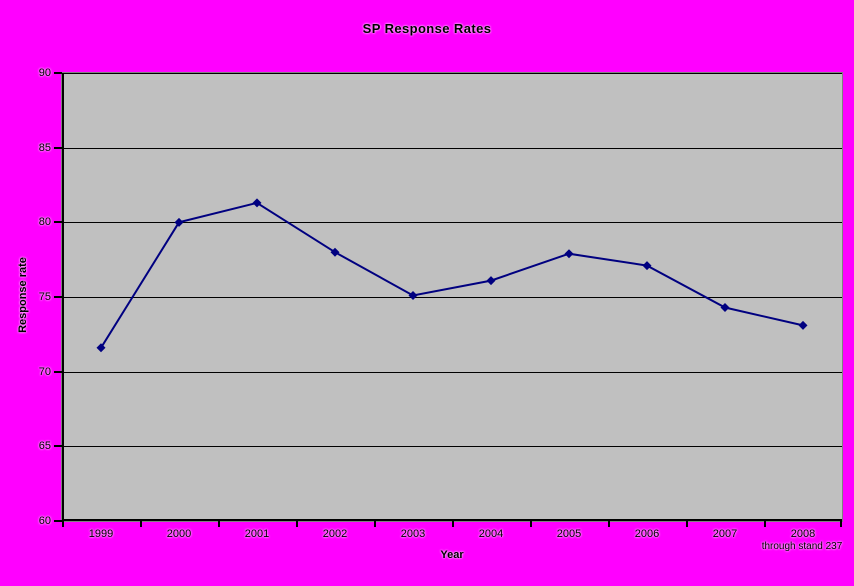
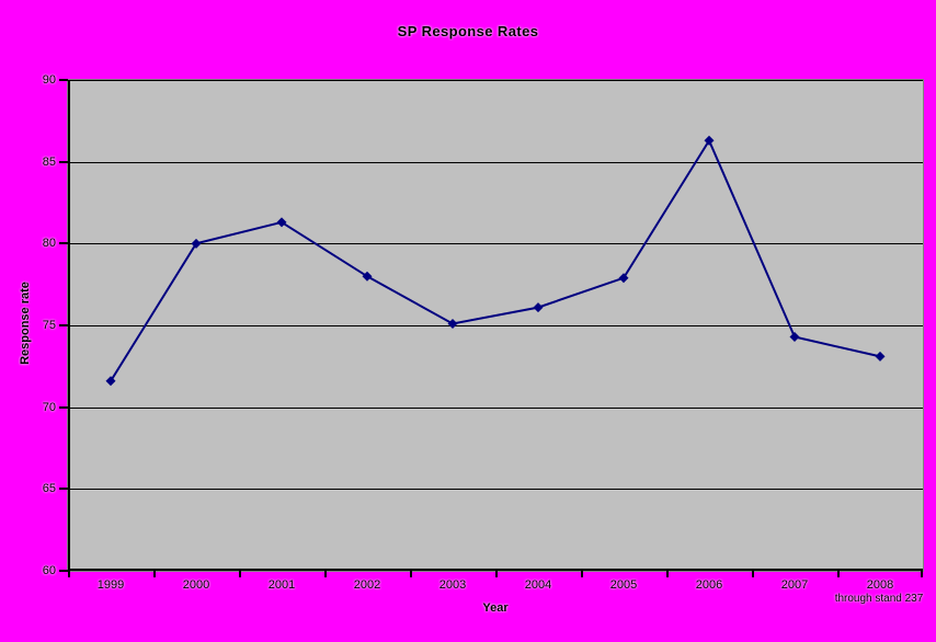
2006: 77.1 -> 86.3
